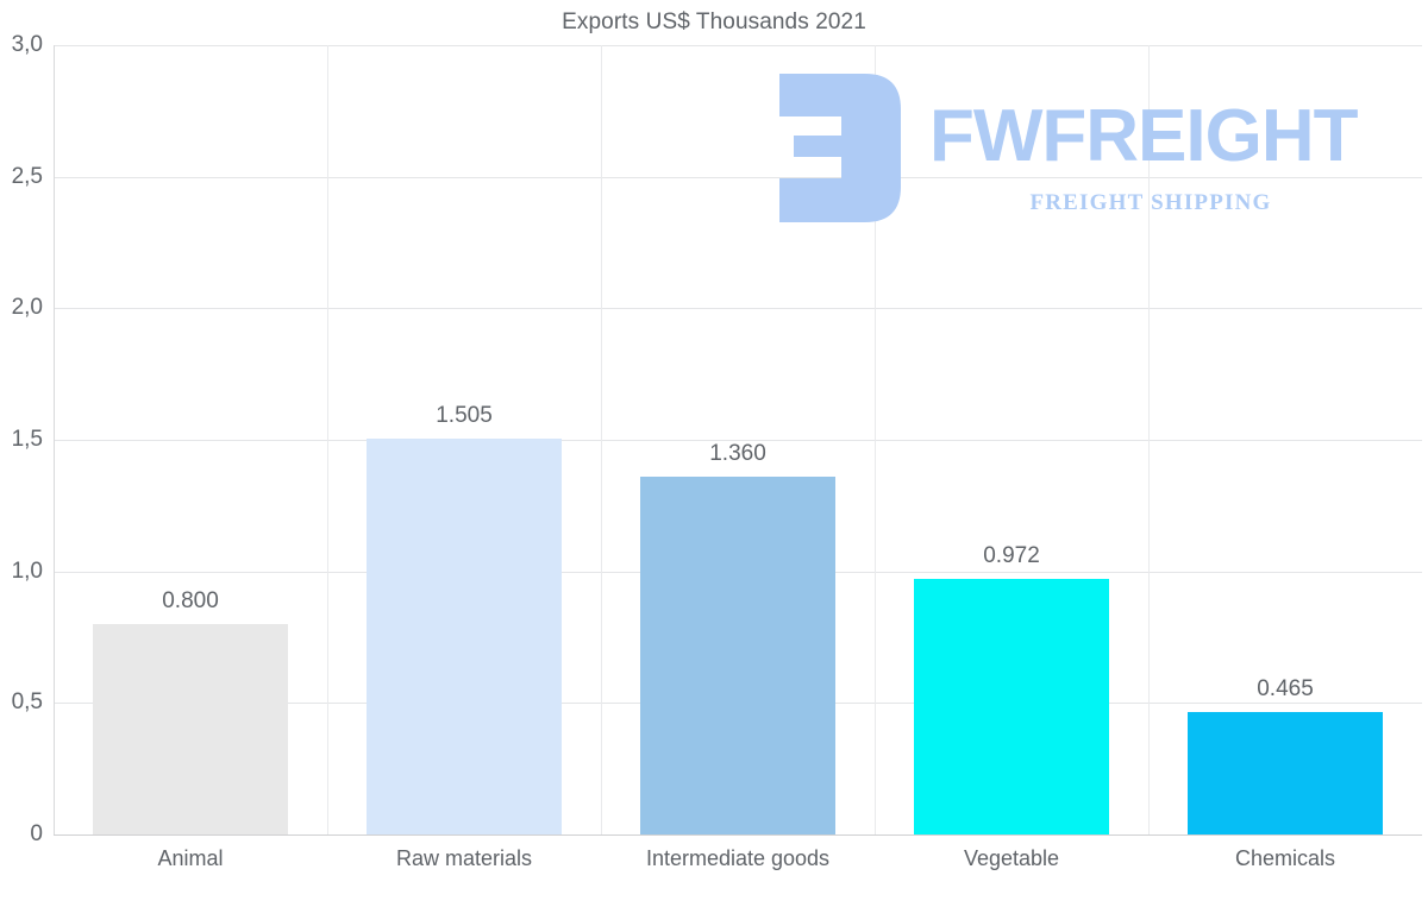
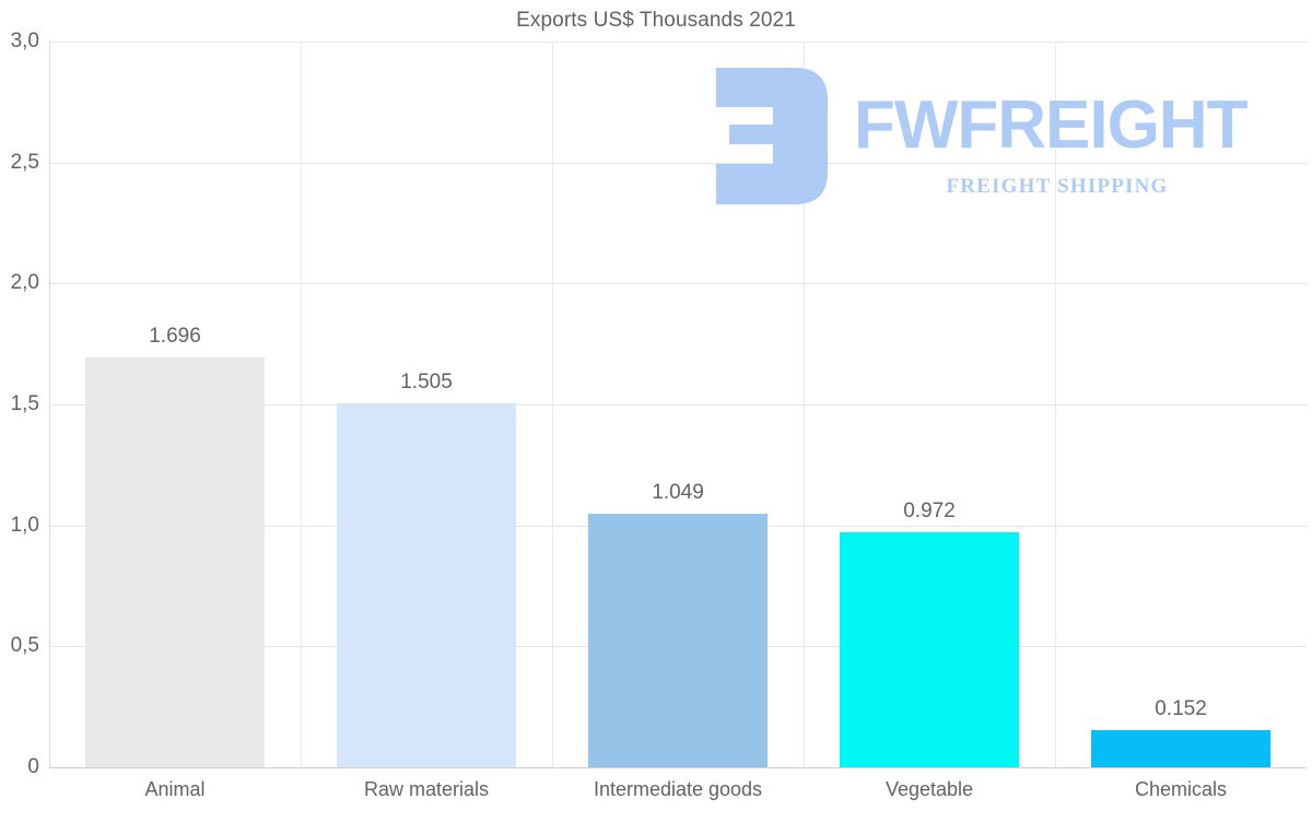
Animal: 0.800 -> 1.696
Intermediate goods: 1.360 -> 1.049
Chemicals: 0.465 -> 0.152
